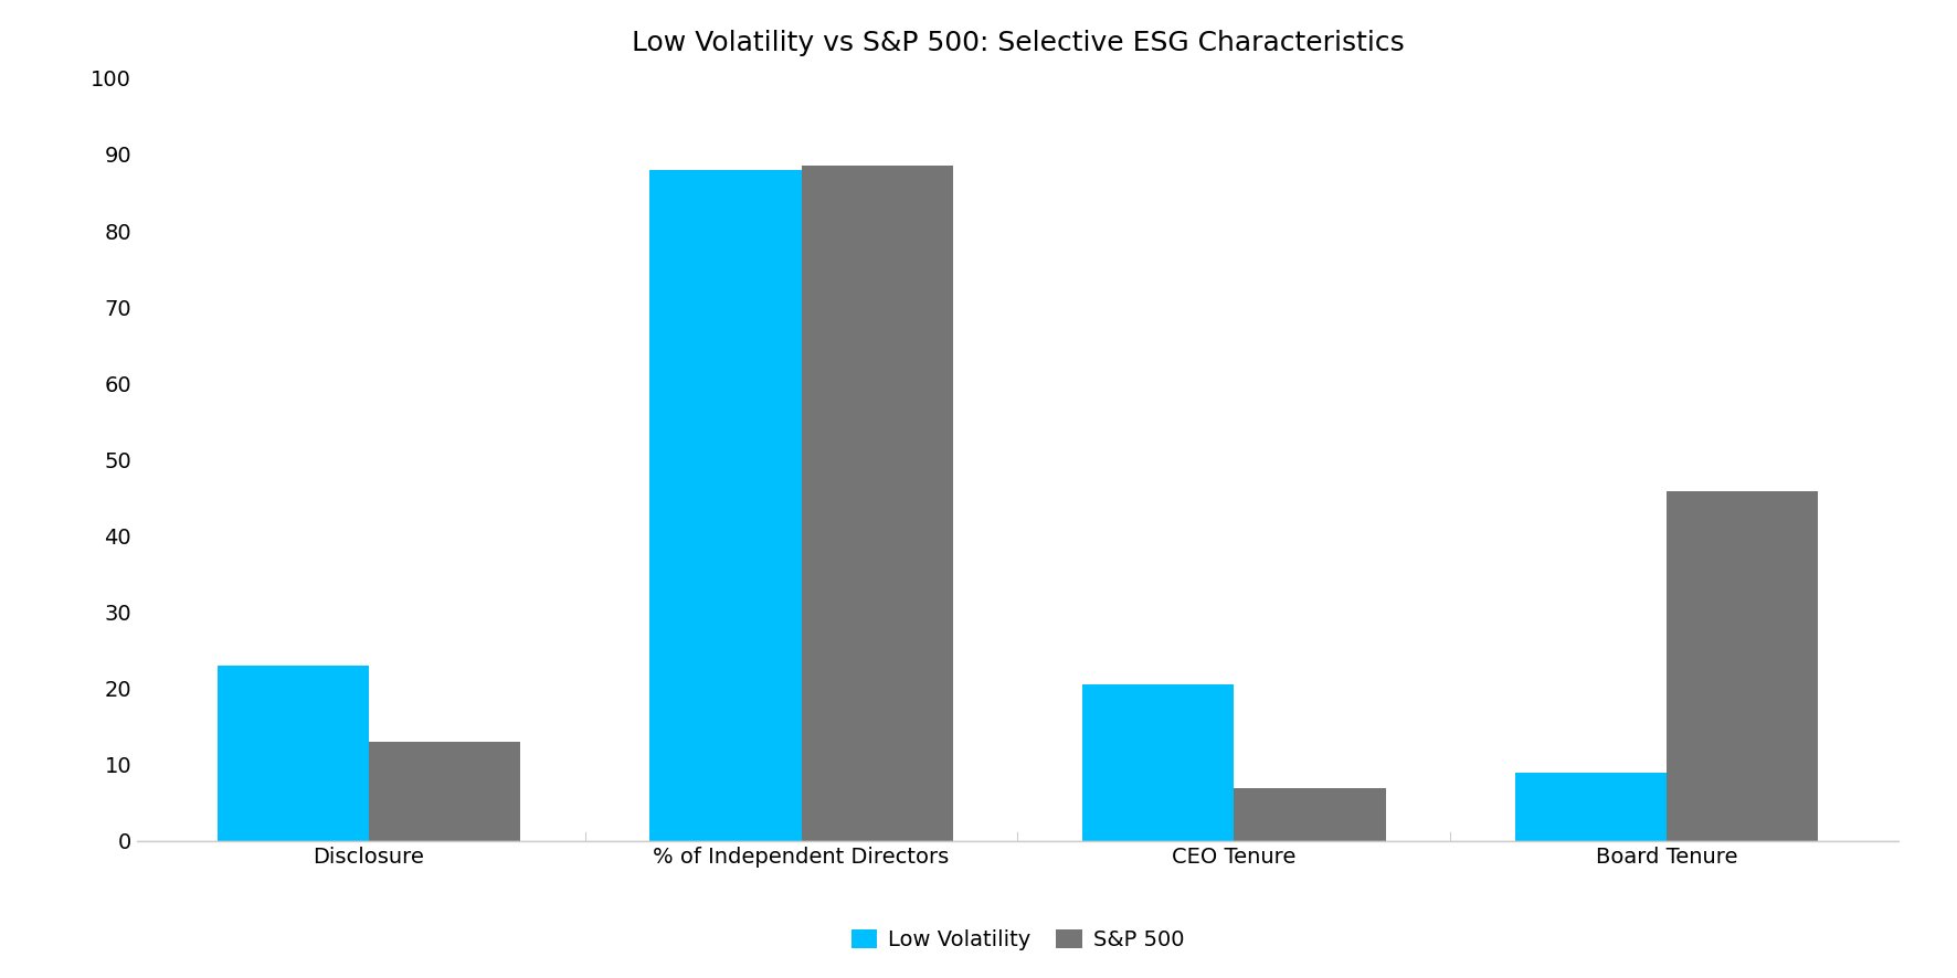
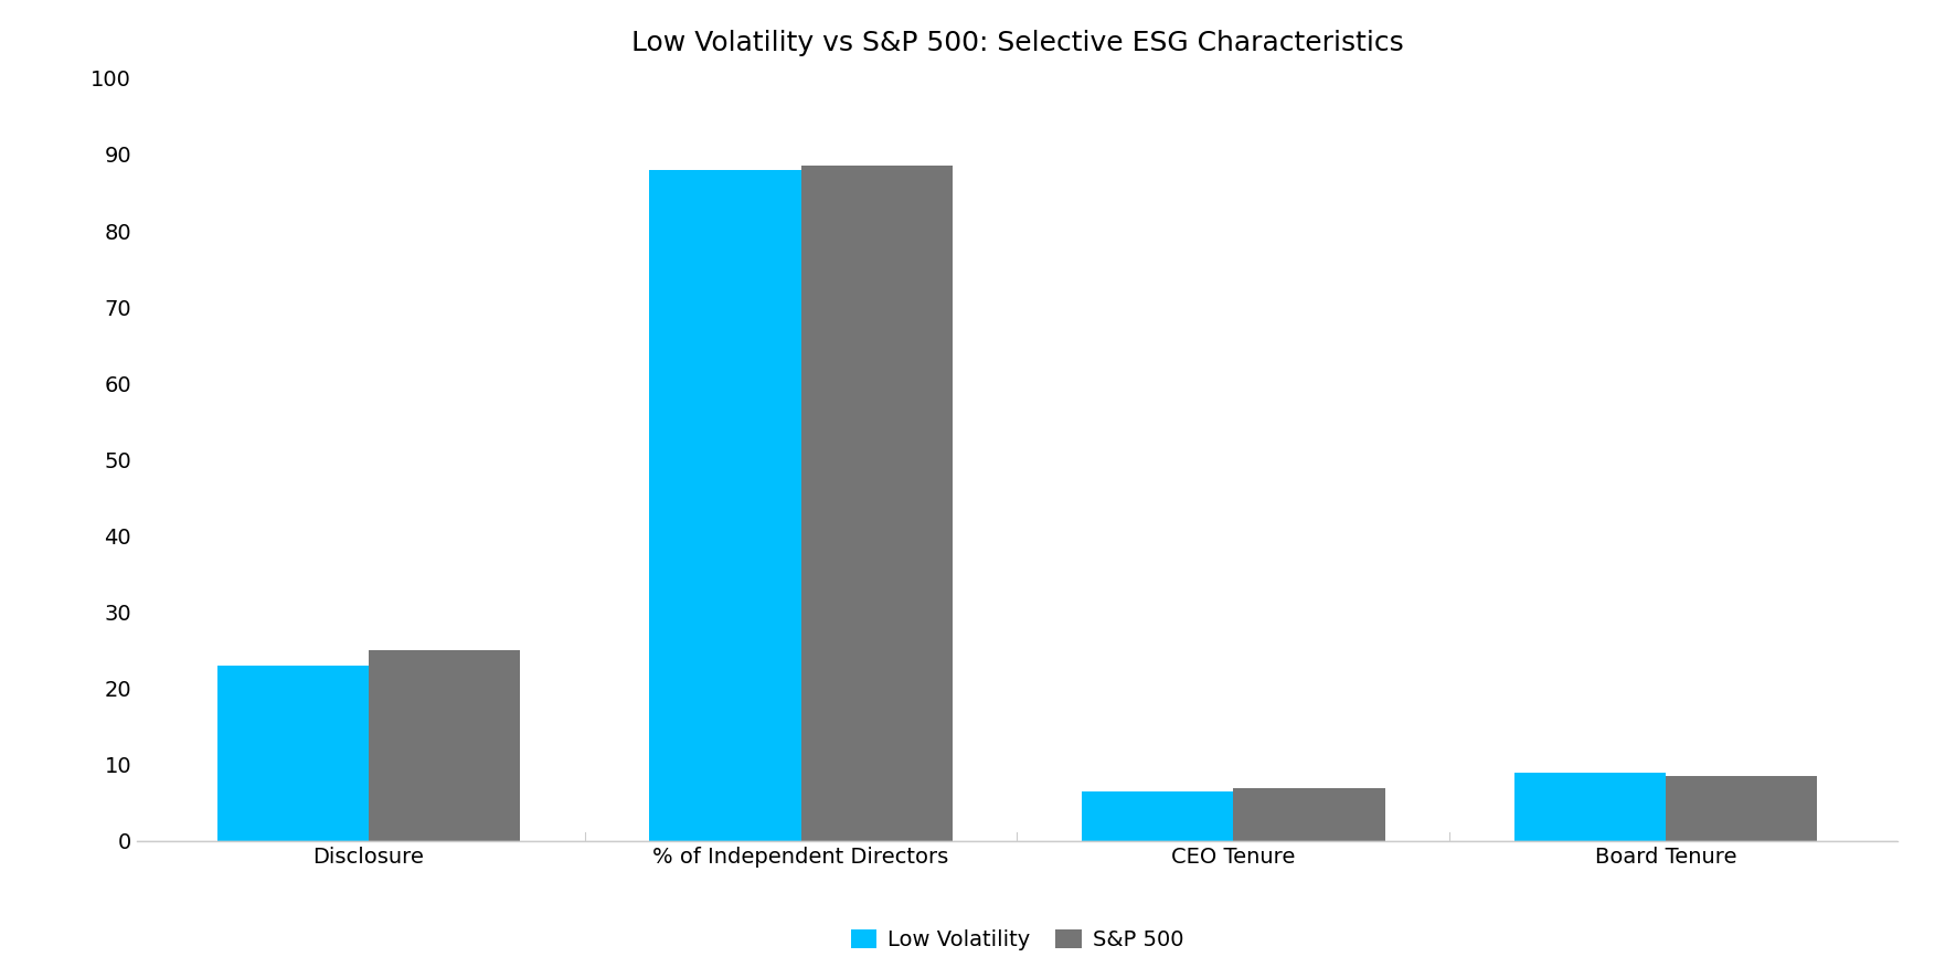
S&P 500/Disclosure: 13.0 -> 25.0
Low Volatility/CEO Tenure: 20.6 -> 6.5
S&P 500/Board Tenure: 45.8 -> 8.5
